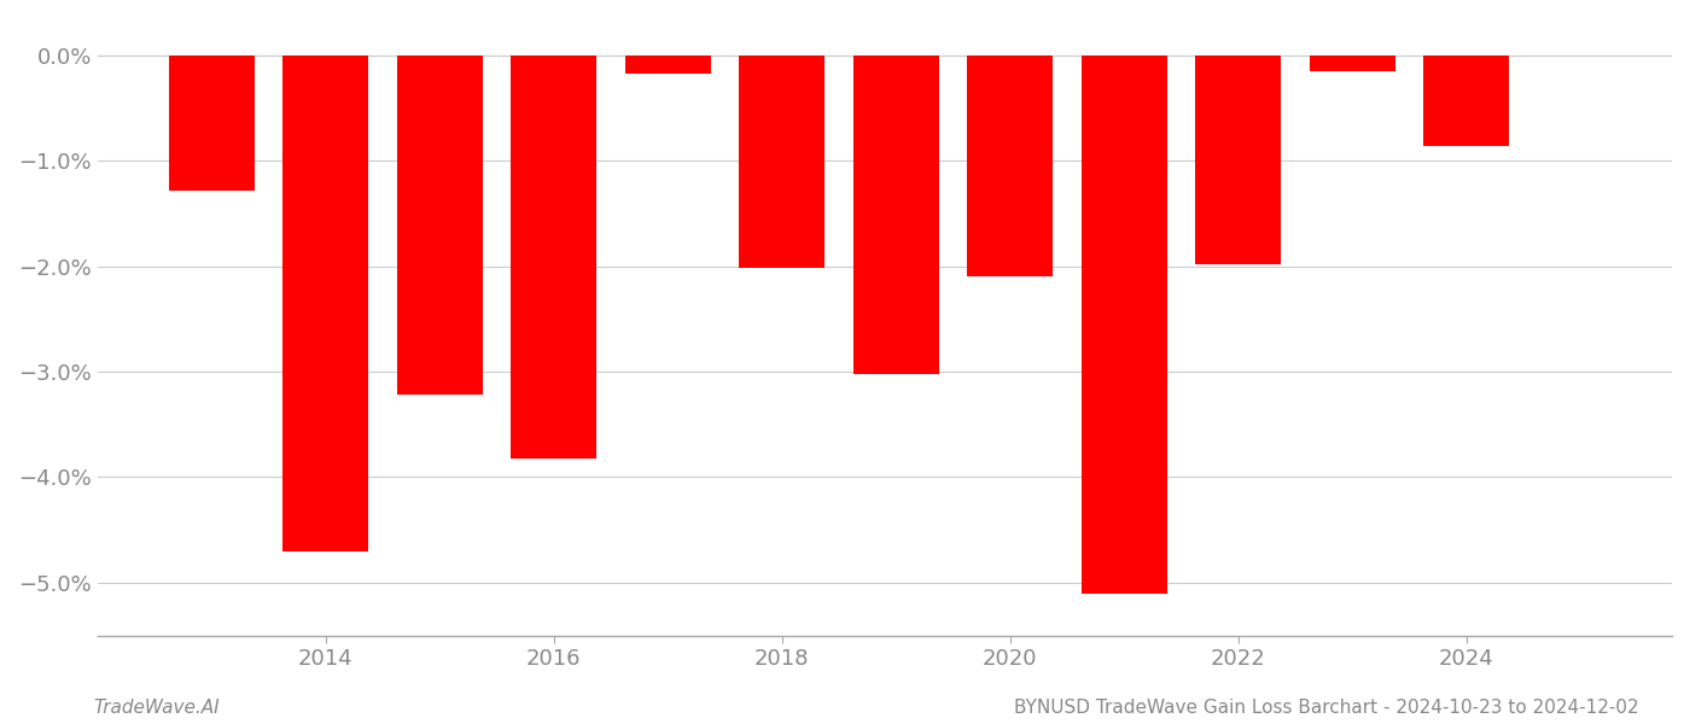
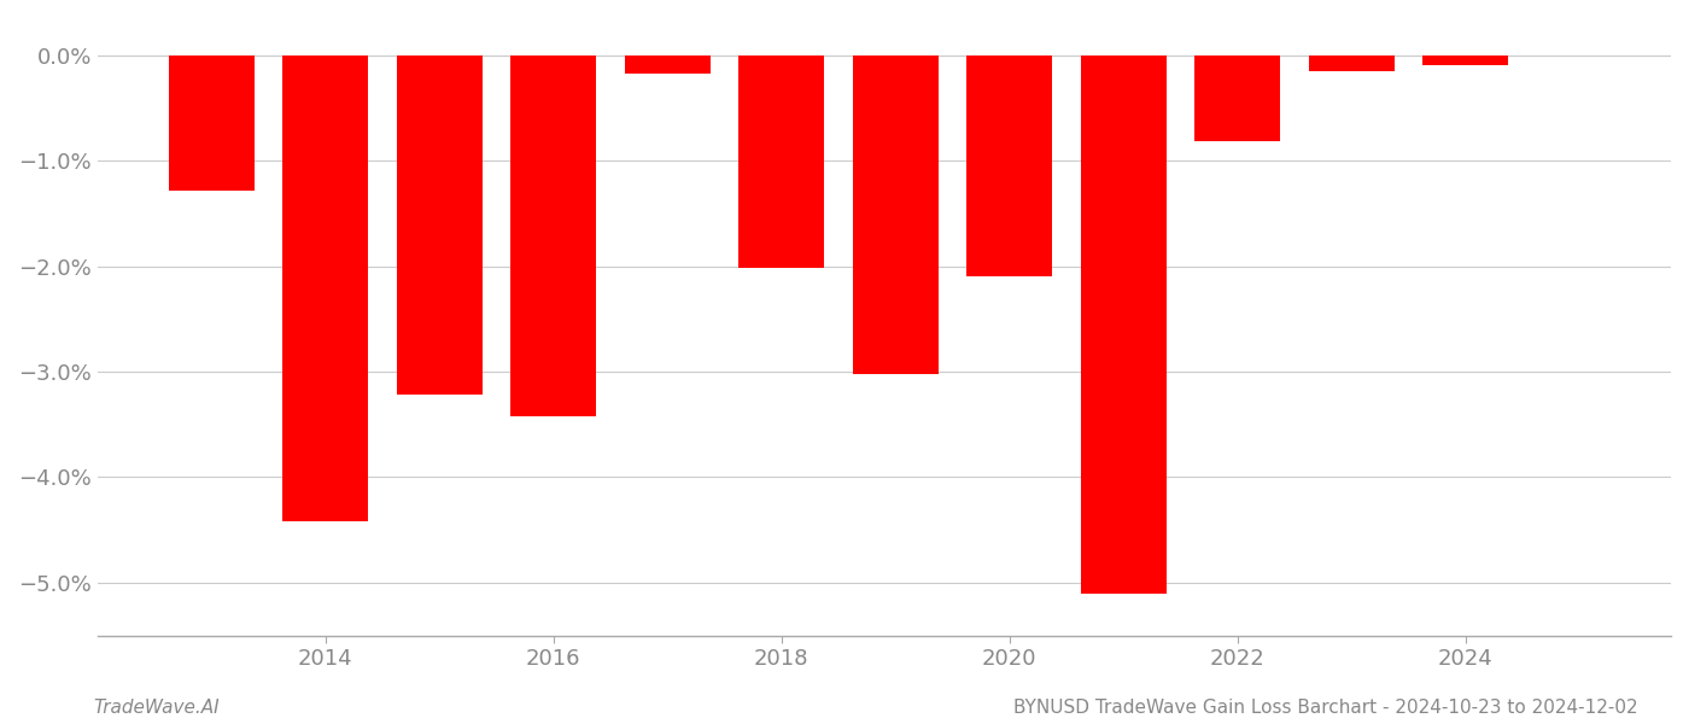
2014: -4.70% -> -4.42%
2016: -3.82% -> -3.42%
2022: -1.98% -> -0.82%
2024: -0.86% -> -0.10%
